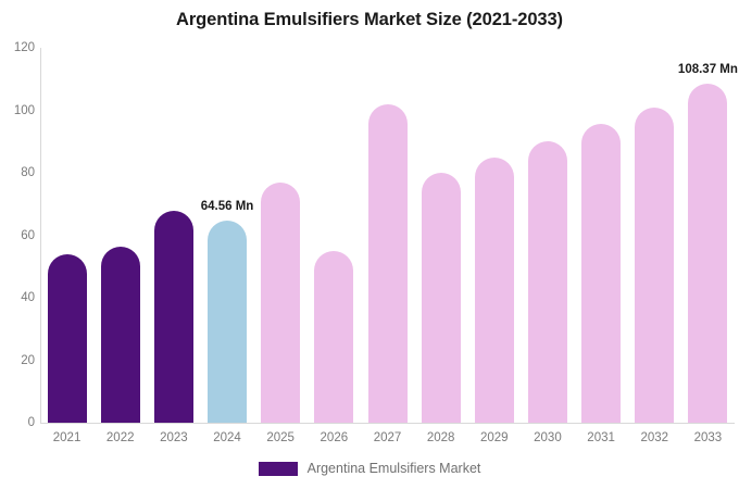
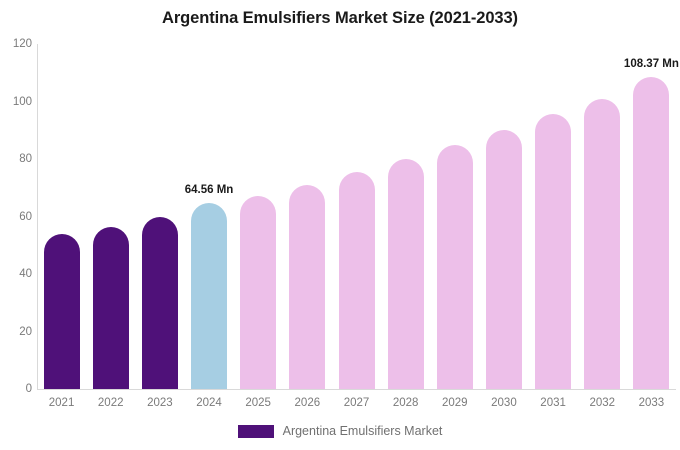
2023: 68 -> 60
2025: 77 -> 67
2026: 55 -> 71
2027: 102 -> 76
